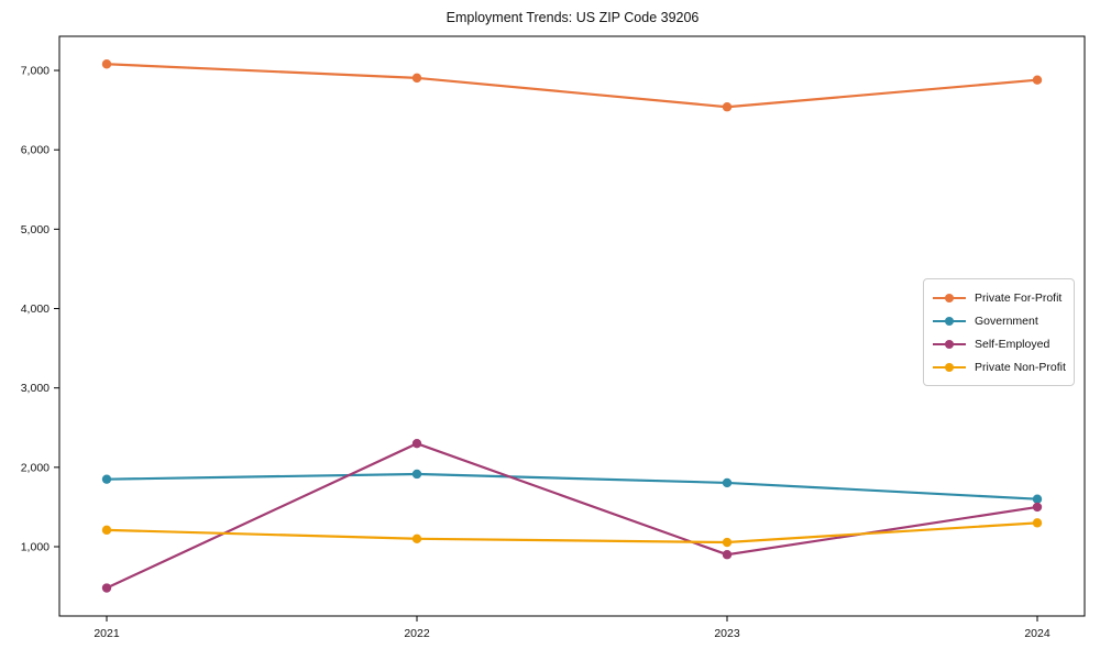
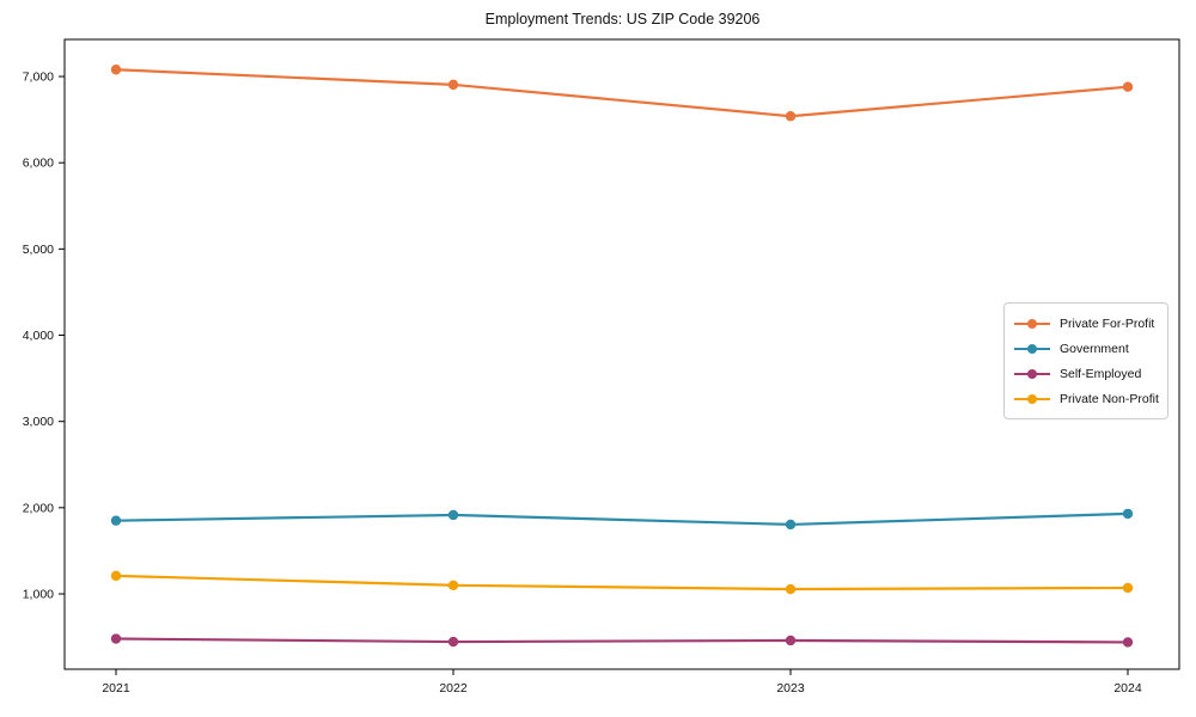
Self-Employed/2022: 2300 -> 400
Self-Employed/2023: 900 -> 500
Government/2024: 1600 -> 1900
Self-Employed/2024: 1500 -> 400
Private Non-Profit/2024: 1300 -> 1100
